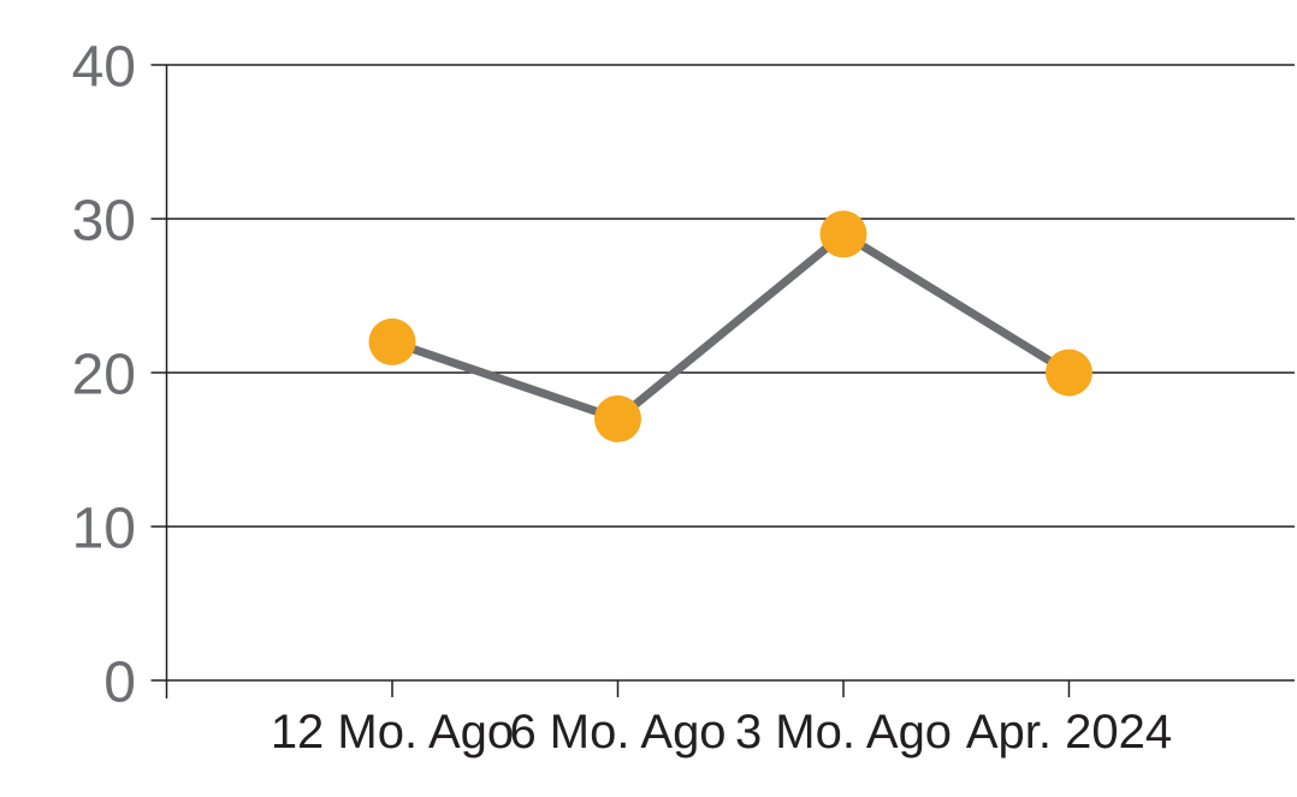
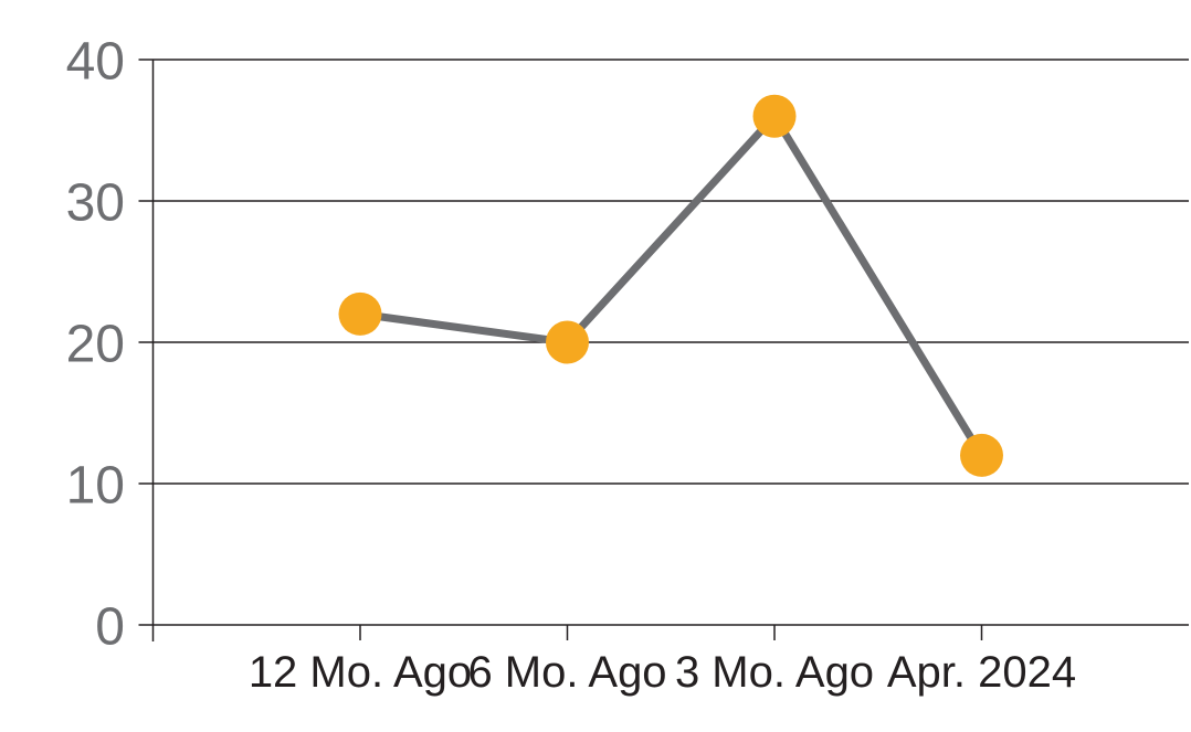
6 Mo. Ago: 17 -> 20
3 Mo. Ago: 29 -> 36
Apr. 2024: 20 -> 12
